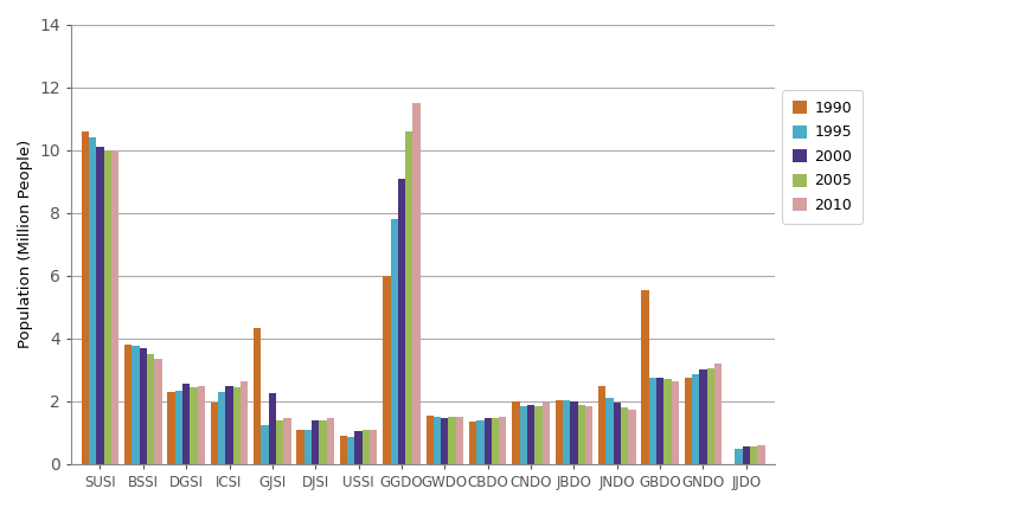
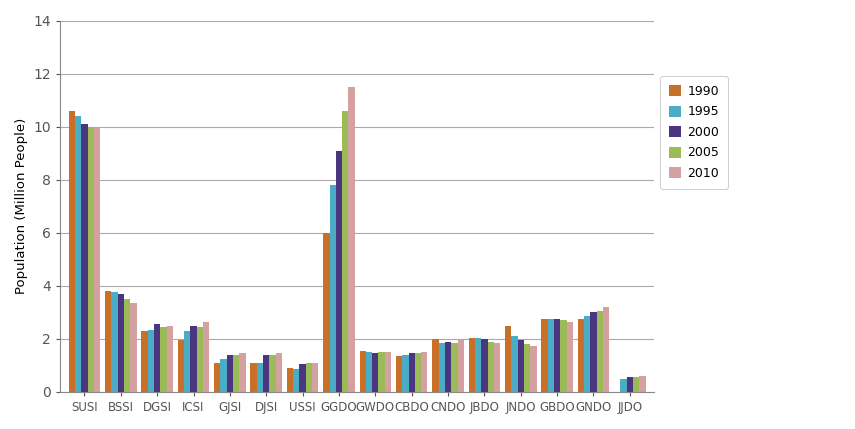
1990/GJSI: 4.35 -> 1.10
2000/GJSI: 2.25 -> 1.40
1990/GBDO: 5.55 -> 2.75
